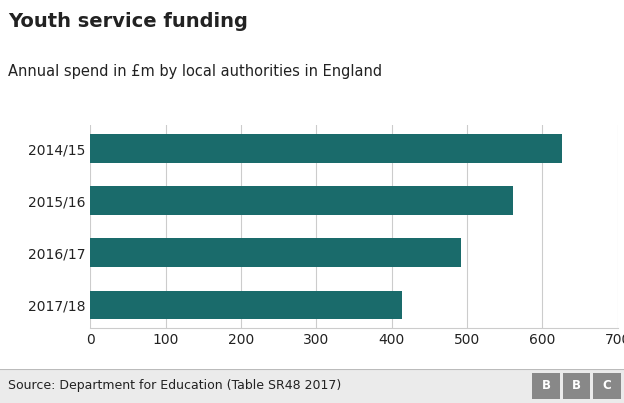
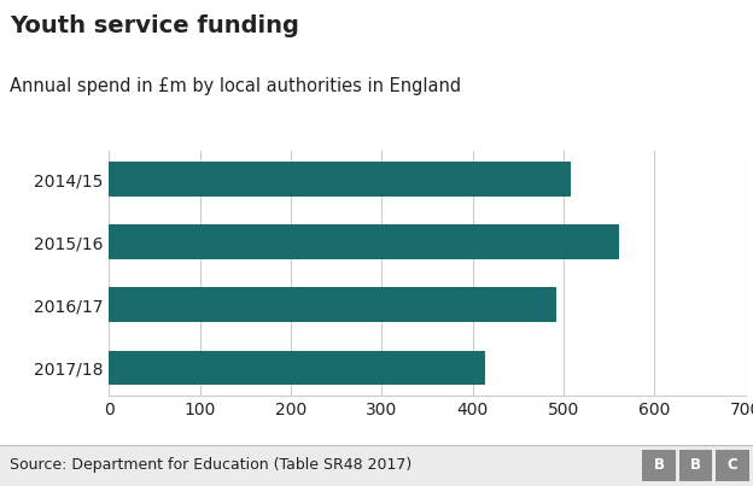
2014/15: 626 -> 508
